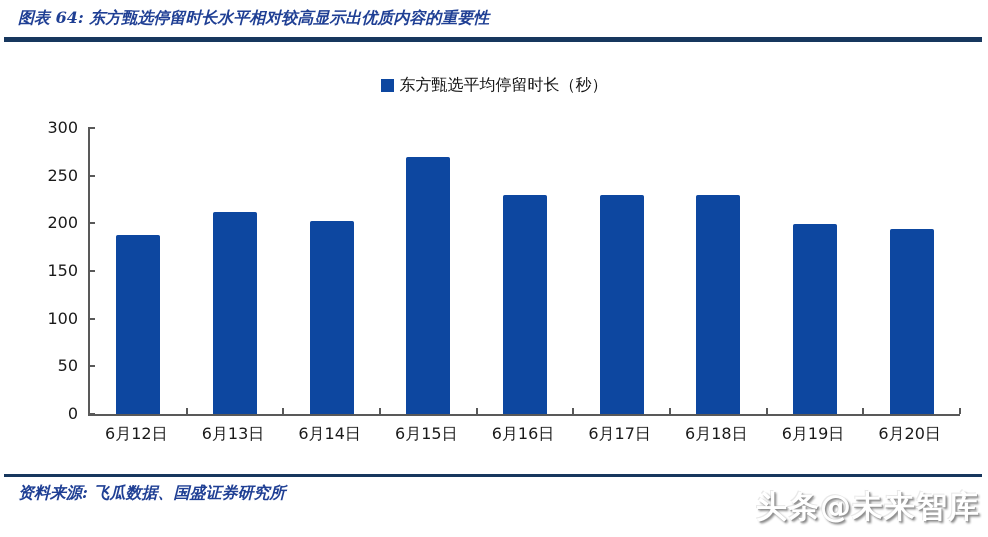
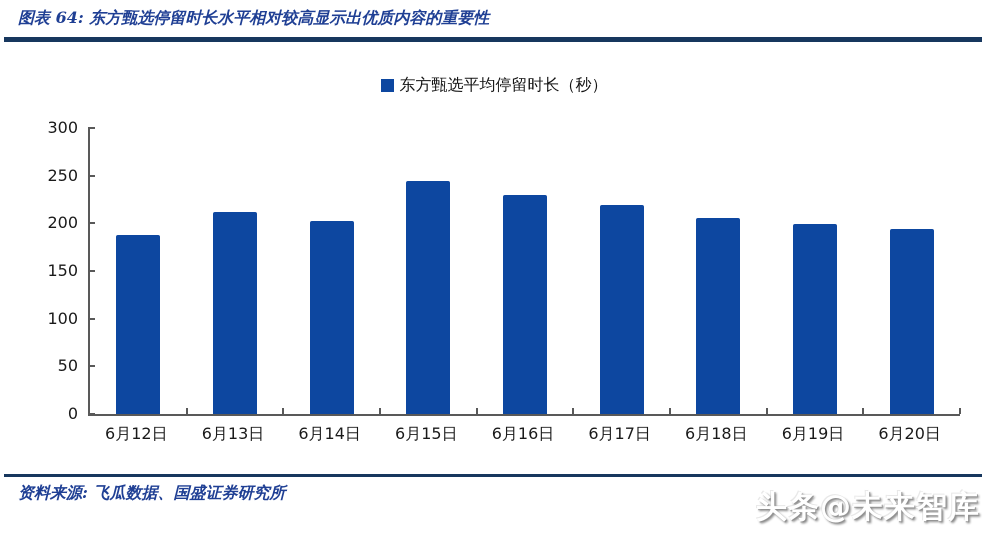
6月15日: 270 -> 240
6月17日: 230 -> 220
6月18日: 230 -> 210
